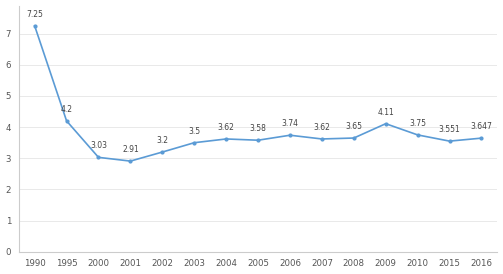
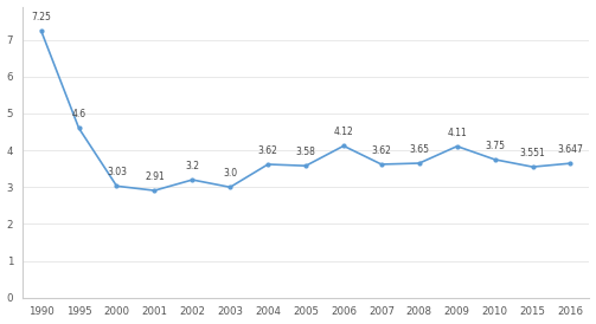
1995: 4.2 -> 4.6
2003: 3.5 -> 3.0
2006: 3.74 -> 4.12
